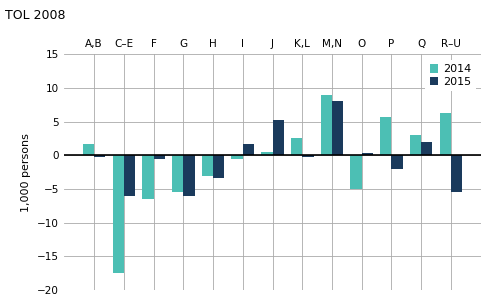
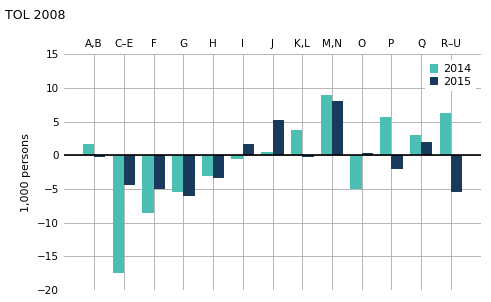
2015/C–E: -6.0 -> -4.4
2014/F: -6.5 -> -8.6
2015/F: -0.5 -> -5.0
2014/K,L: 2.5 -> 3.8
